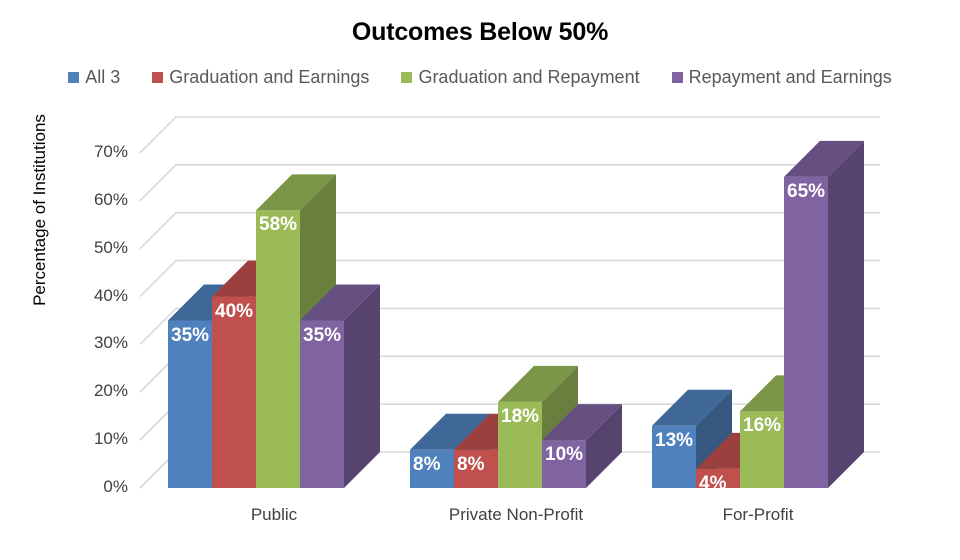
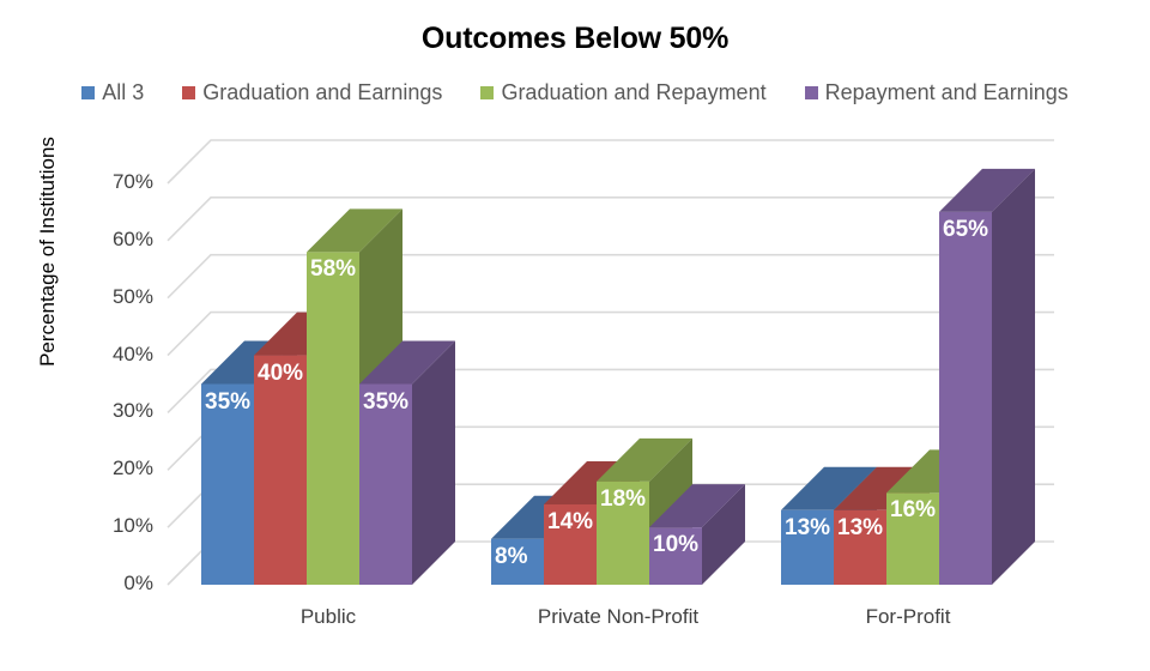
Graduation and Earnings/Private Non-Profit: 8% -> 14%
Graduation and Earnings/For-Profit: 4% -> 13%
